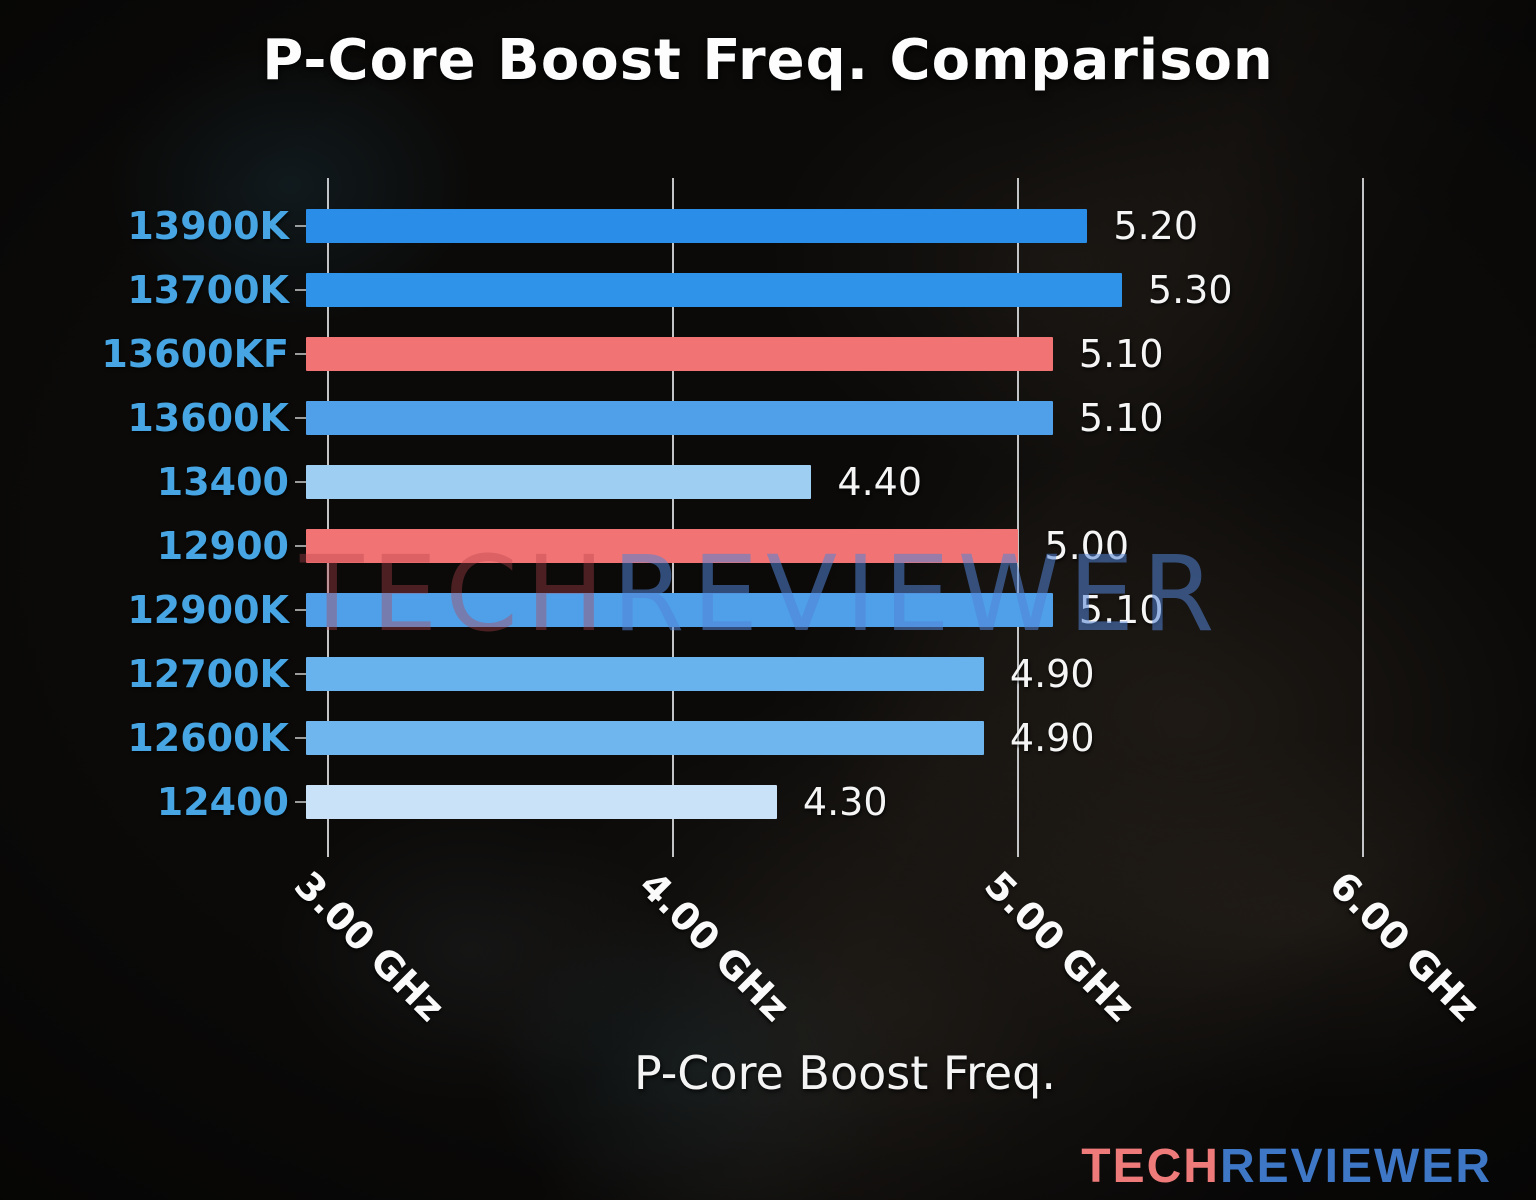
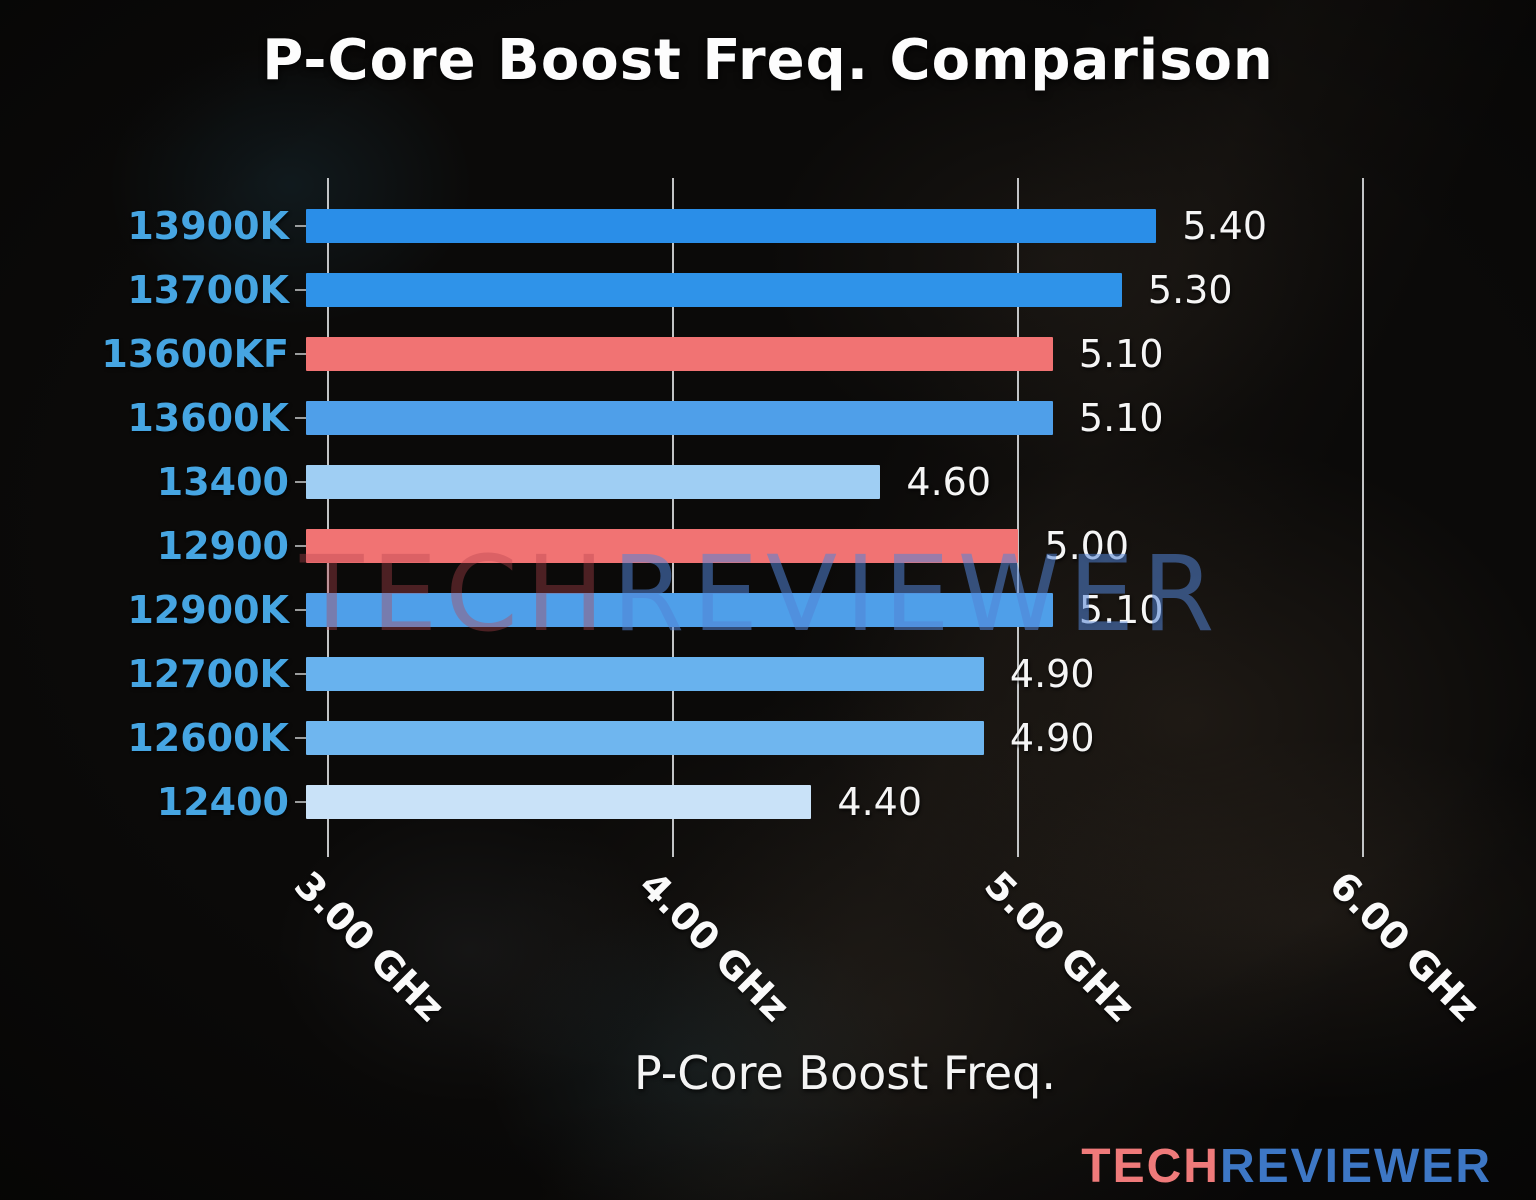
13900K: 5.20 -> 5.40
13400: 4.40 -> 4.60
12400: 4.30 -> 4.40
